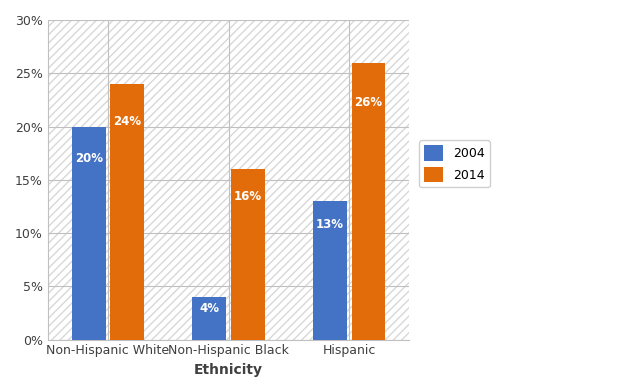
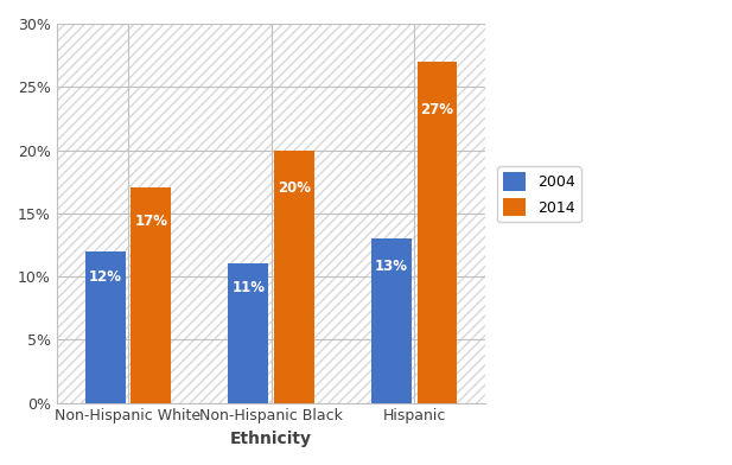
2004/Non-Hispanic White: 20% -> 12%
2014/Non-Hispanic White: 24% -> 17%
2004/Non-Hispanic Black: 4% -> 11%
2014/Non-Hispanic Black: 16% -> 20%
2014/Hispanic: 26% -> 27%
